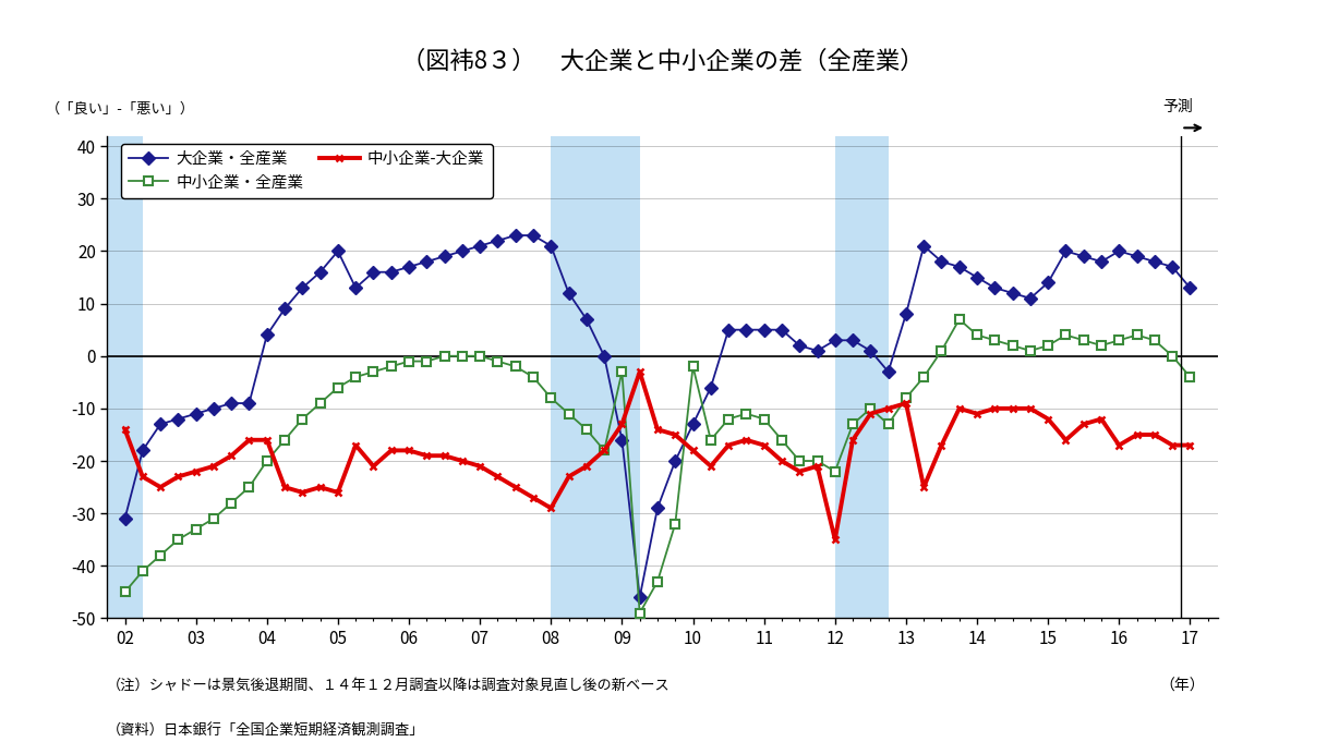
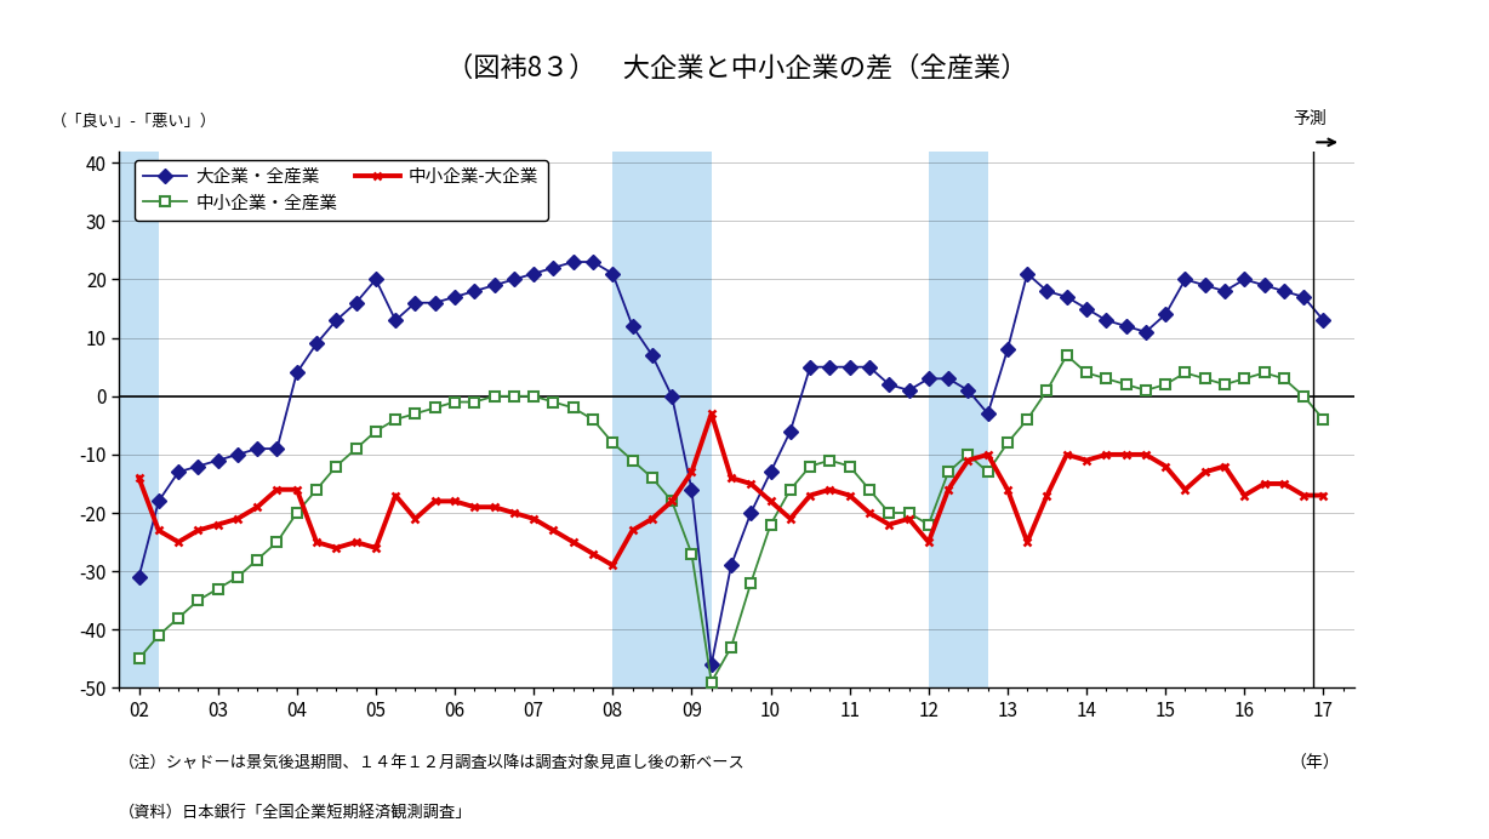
中小企業・全産業/09: -3 -> -27
中小企業・全産業/10: -2 -> -22
中小企業-大企業/12: -35 -> -25
中小企業-大企業/13: -9 -> -16
